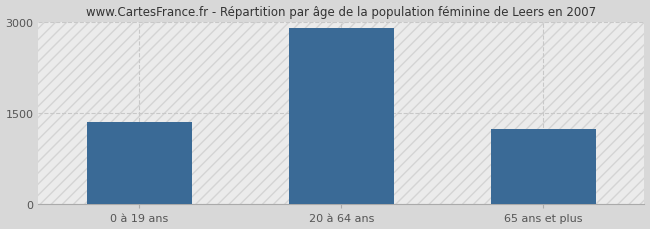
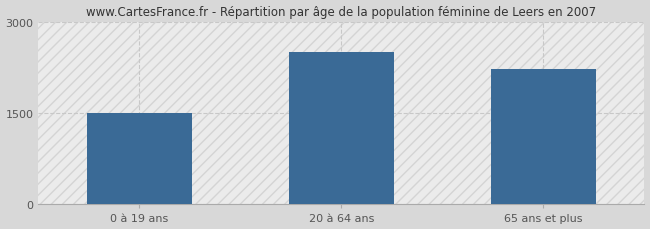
0 à 19 ans: 1350 -> 1500
20 à 64 ans: 2900 -> 2500
65 ans et plus: 1230 -> 2220
